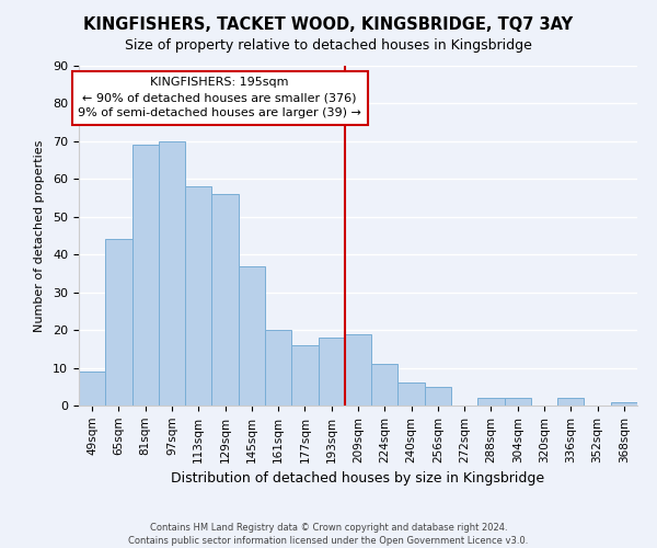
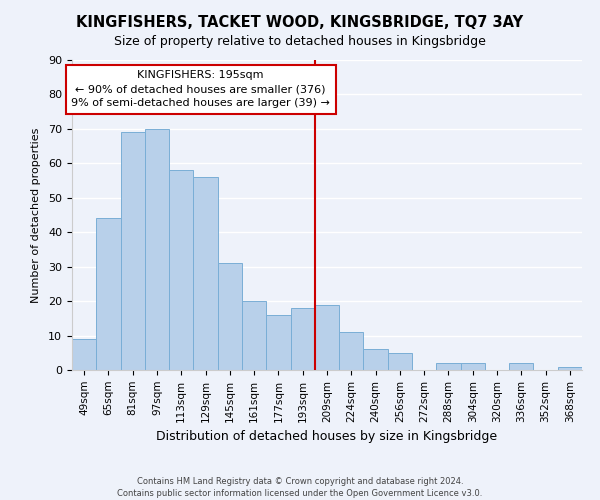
145sqm: 37 -> 31
